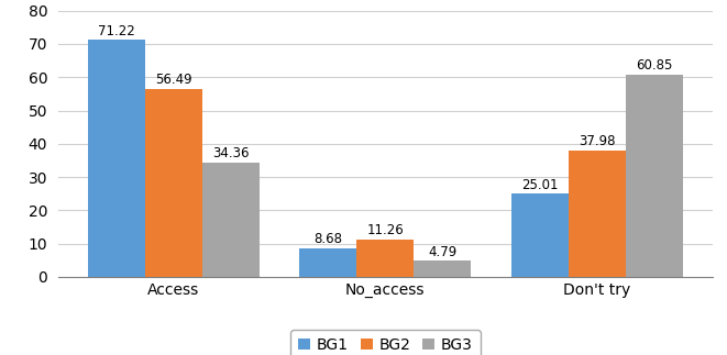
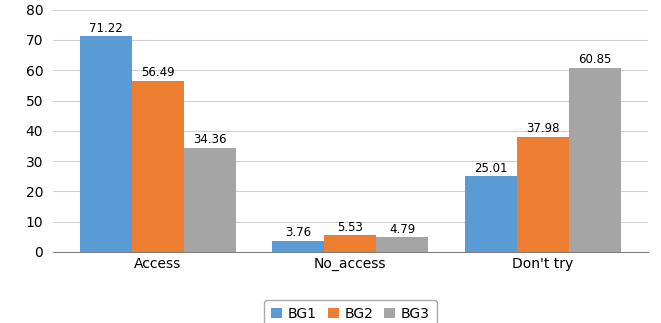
BG1/No_access: 8.68 -> 3.76
BG2/No_access: 11.26 -> 5.53
